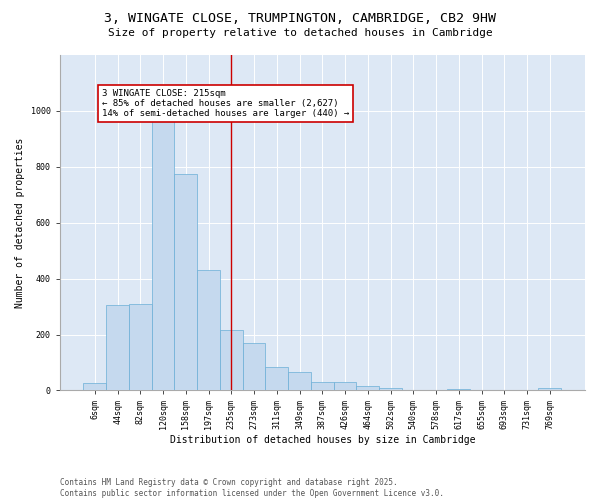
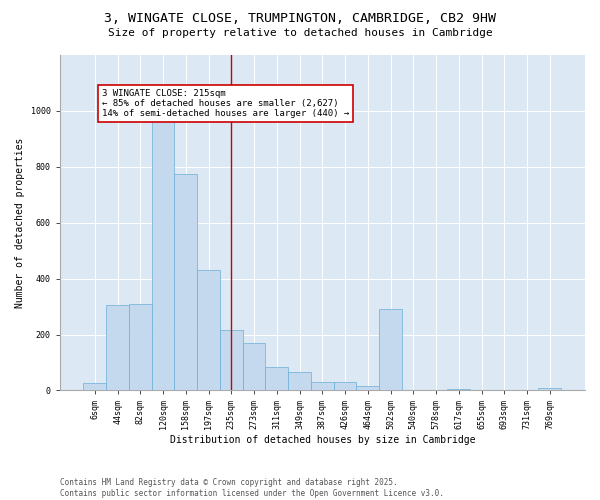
502sqm: 10 -> 290
